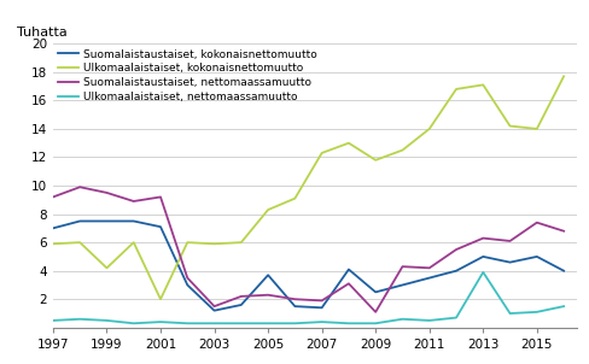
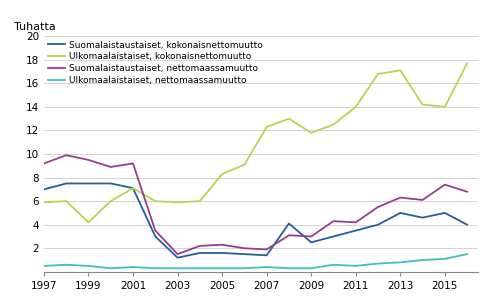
Ulkomaalaistaiset, kokonaisnettomuutto/2001: 2.0 -> 7.1
Suomalaistaustaiset, kokonaisnettomuutto/2005: 3.7 -> 1.6
Suomalaistaustaiset, nettomaassamuutto/2009: 1.1 -> 3.0
Ulkomaalaistaiset, nettomaassamuutto/2013: 3.9 -> 0.8
